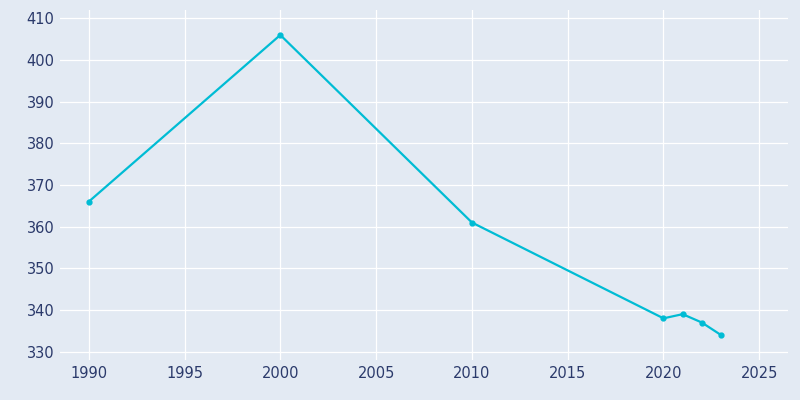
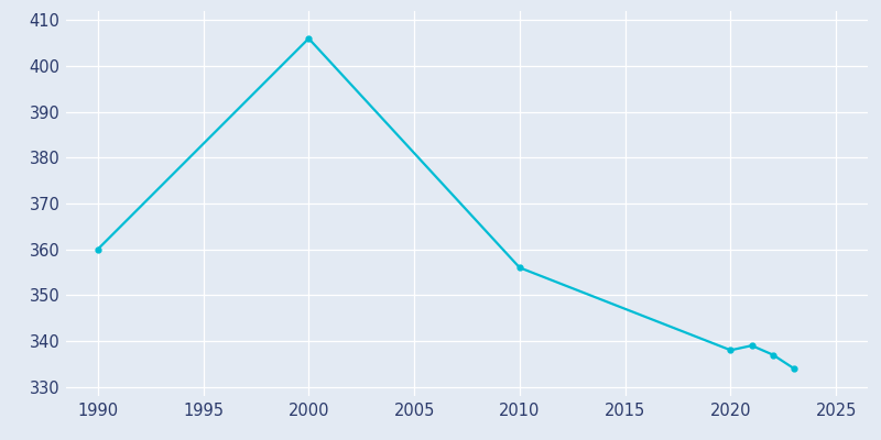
1990: 366 -> 360
2010: 361 -> 356
